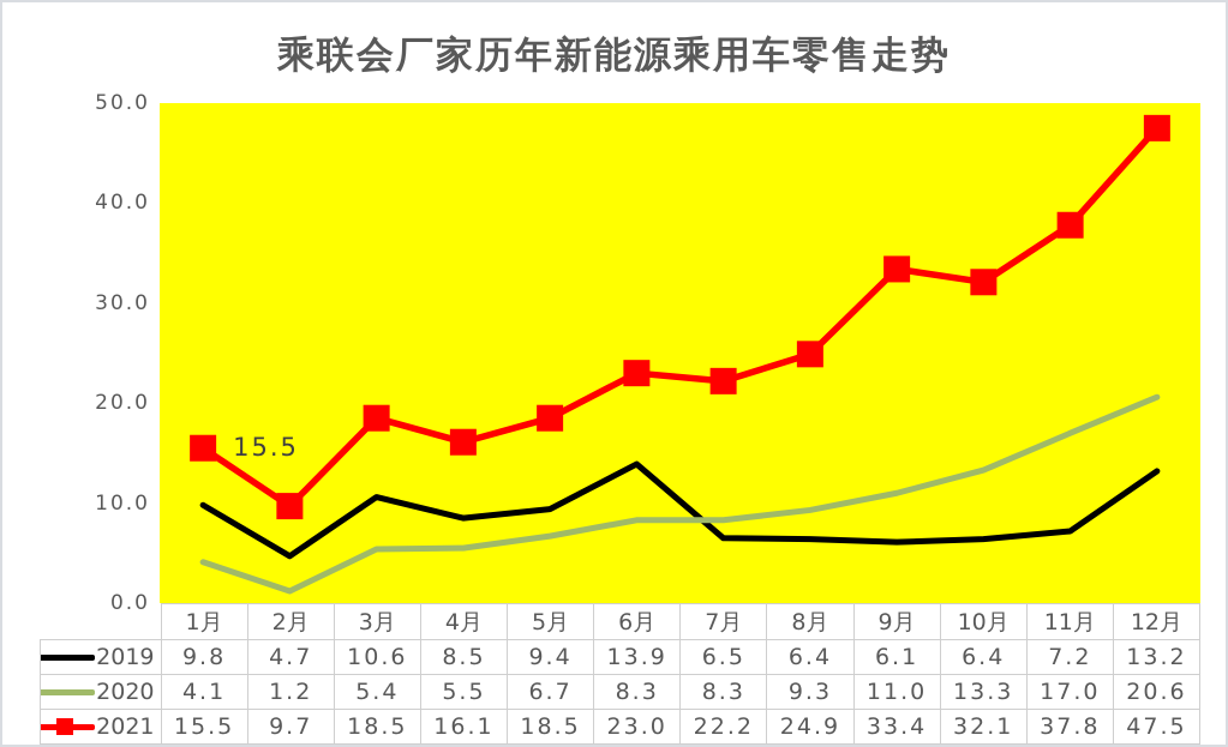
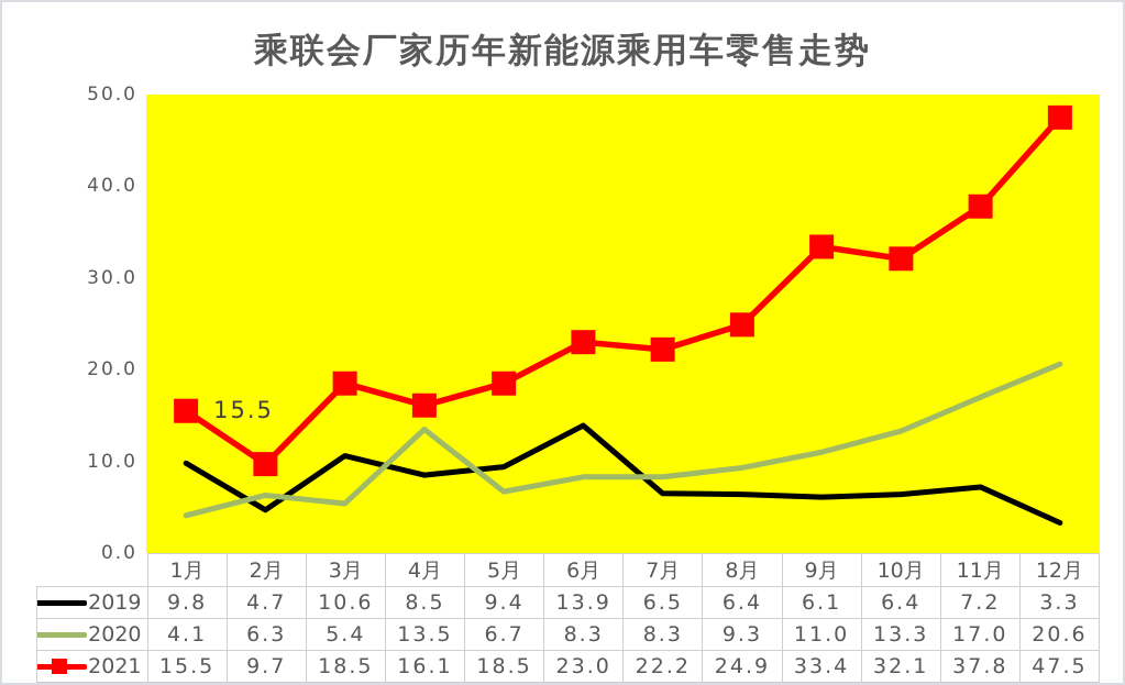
2020/2月: 1.2 -> 6.3
2020/4月: 5.5 -> 13.5
2019/12月: 13.2 -> 3.3
